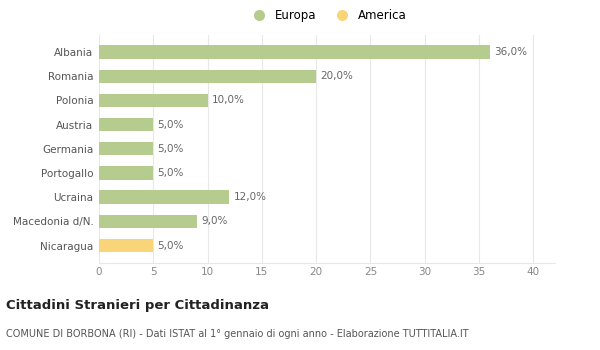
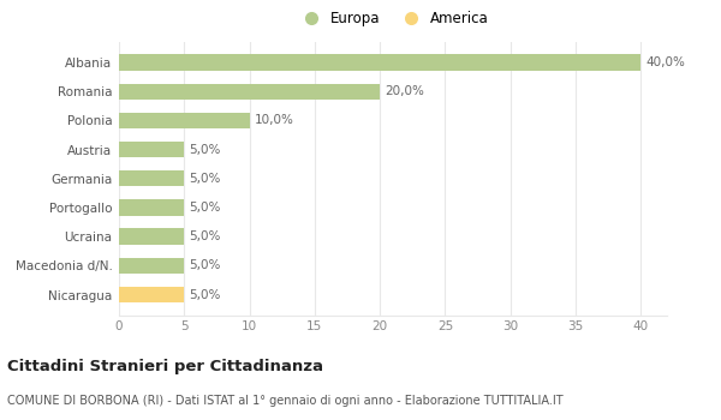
Albania: 36,0% -> 40,0%
Ucraina: 12,0% -> 5,0%
Macedonia d/N.: 9,0% -> 5,0%
